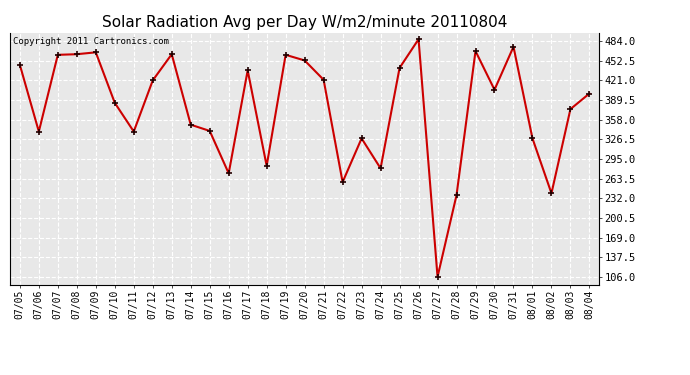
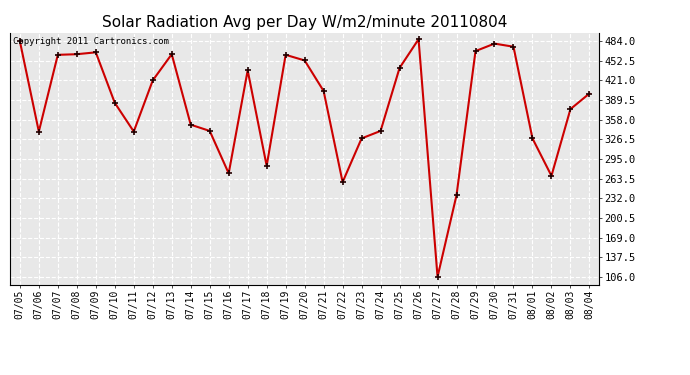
07/05: 446 -> 484
07/21: 422 -> 404
07/24: 280 -> 340
07/30: 406 -> 480
08/02: 240 -> 268
